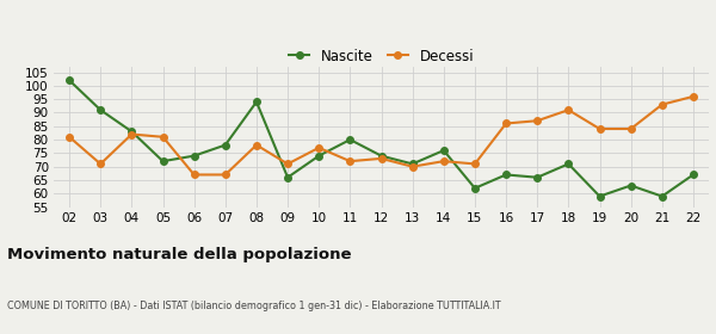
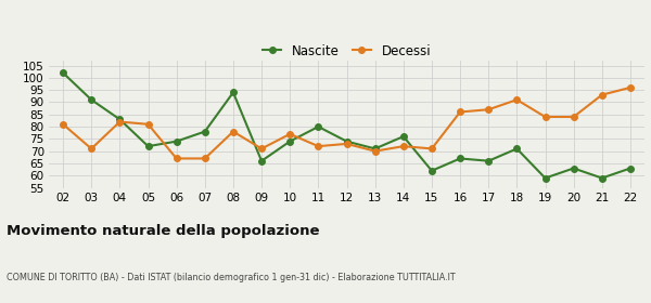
Nascite/22: 67 -> 63
